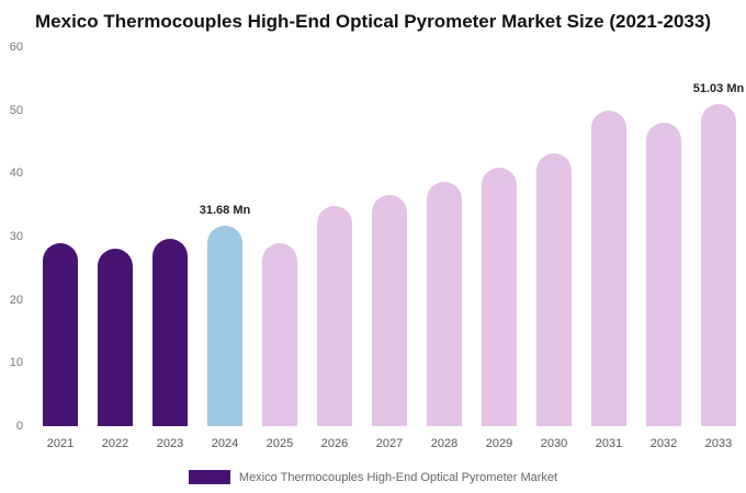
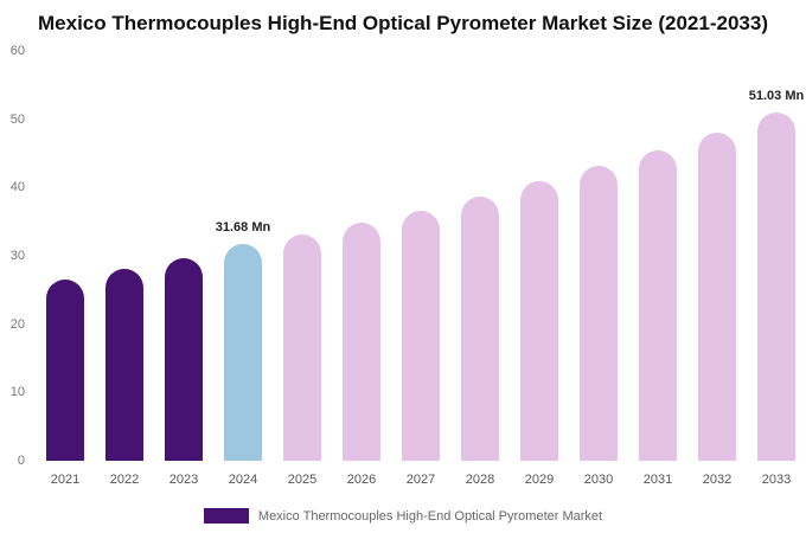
2021: 29 -> 26
2025: 29 -> 33
2031: 50 -> 45
